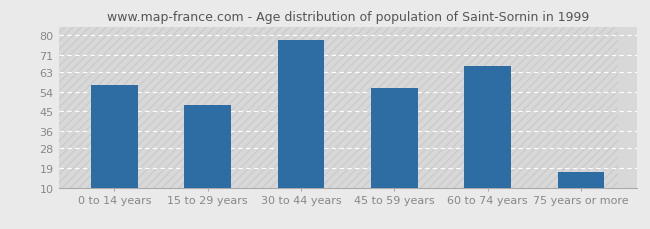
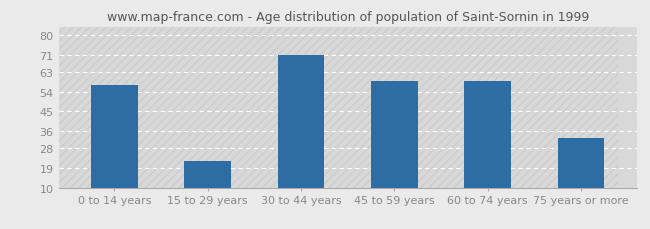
15 to 29 years: 48 -> 22
30 to 44 years: 78 -> 71
45 to 59 years: 56 -> 59
60 to 74 years: 66 -> 59
75 years or more: 17 -> 33
